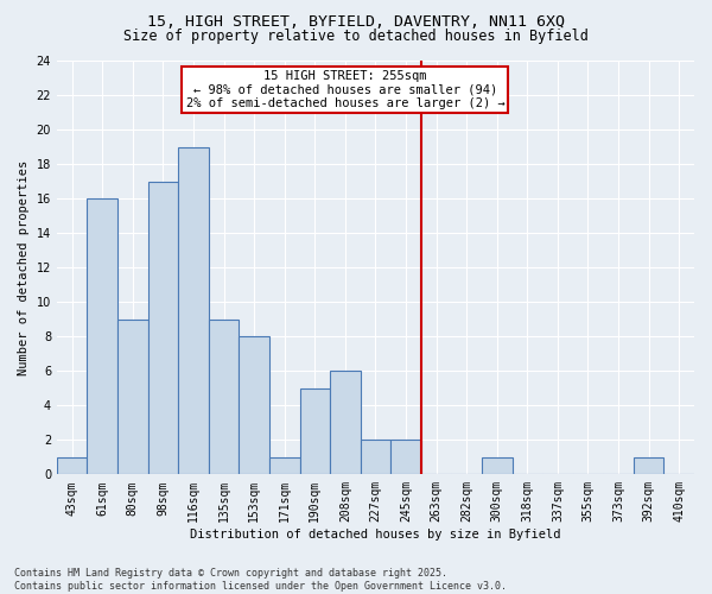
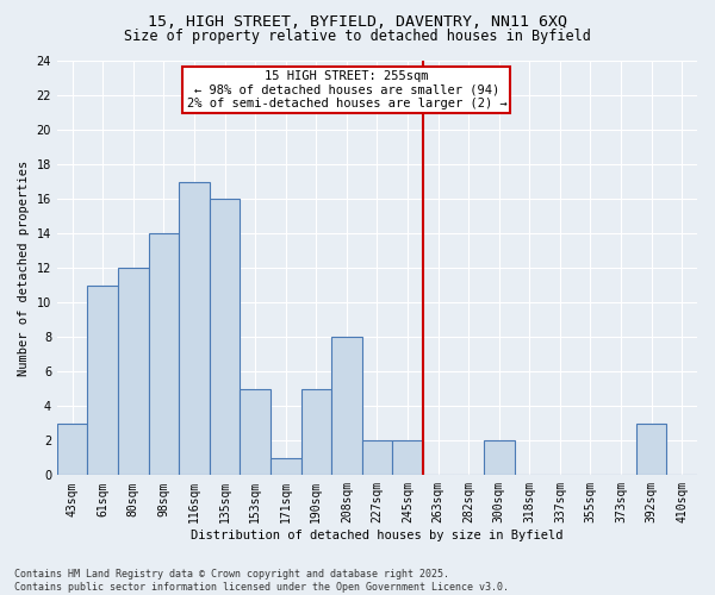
43sqm: 1 -> 3
61sqm: 16 -> 11
80sqm: 9 -> 12
98sqm: 17 -> 14
116sqm: 19 -> 17
135sqm: 9 -> 16
153sqm: 8 -> 5
208sqm: 6 -> 8
300sqm: 1 -> 2
392sqm: 1 -> 3
